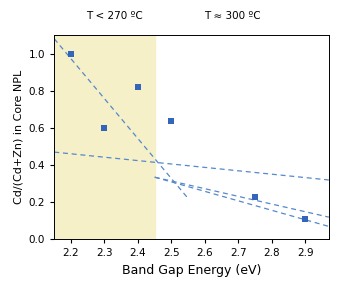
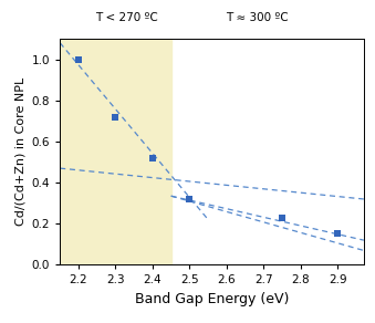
2.3: 0.60 -> 0.72
2.4: 0.82 -> 0.52
2.5: 0.64 -> 0.32
2.9: 0.11 -> 0.15
